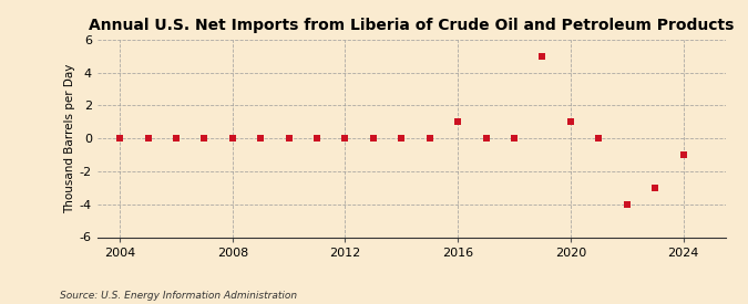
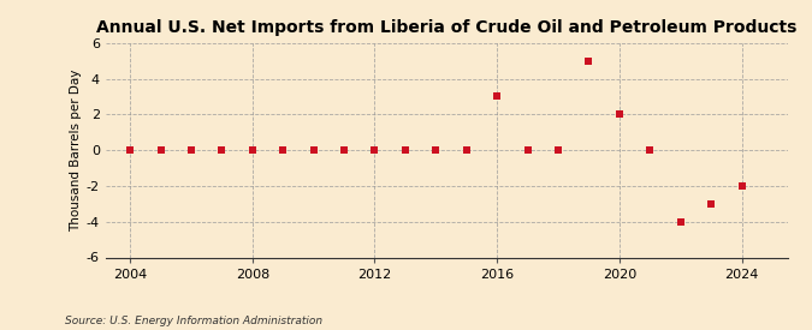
2016: 1 -> 3
2020: 1 -> 2
2024: -1 -> -2
